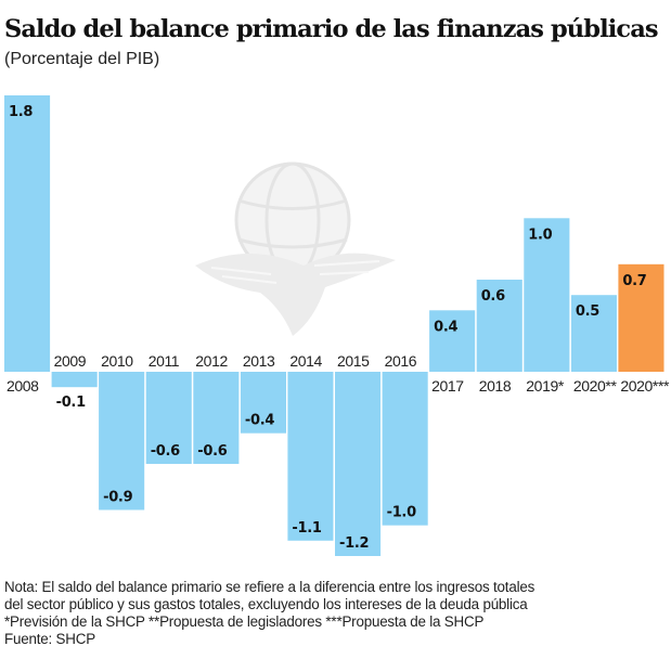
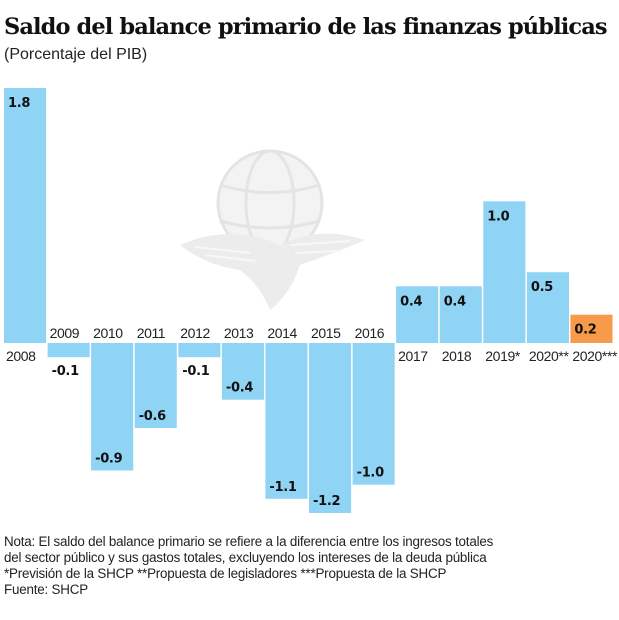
2012: -0.6 -> -0.1
2018: 0.6 -> 0.4
2020***: 0.7 -> 0.2
